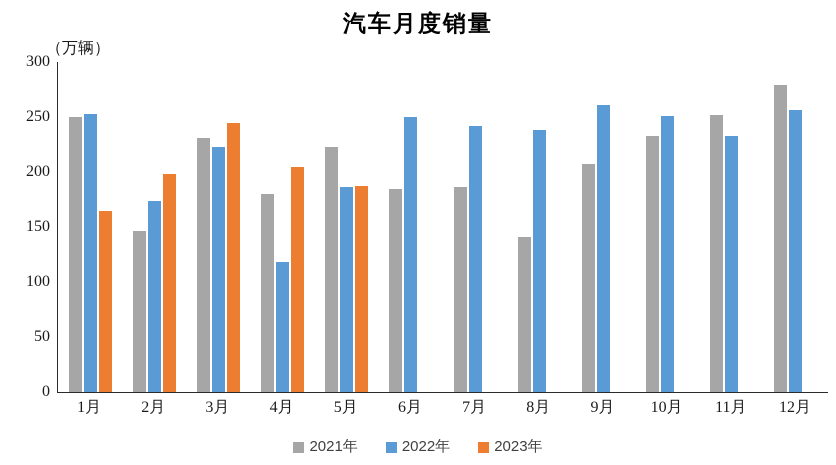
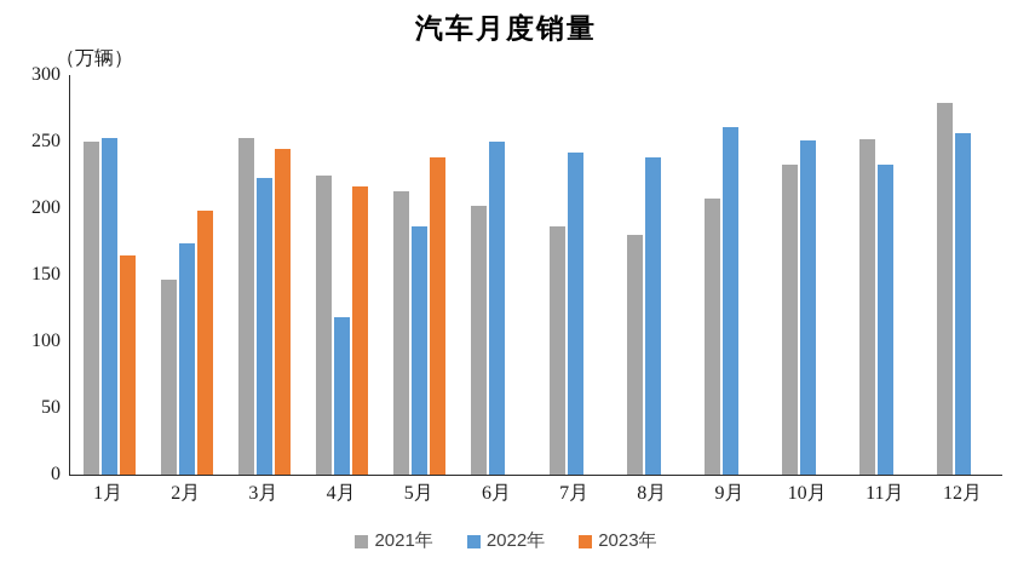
2021年/3月: 231 -> 253
2021年/4月: 180 -> 225
2023年/4月: 205 -> 216
2021年/5月: 223 -> 213
2023年/5月: 187 -> 238
2021年/6月: 185 -> 202
2021年/8月: 141 -> 180
